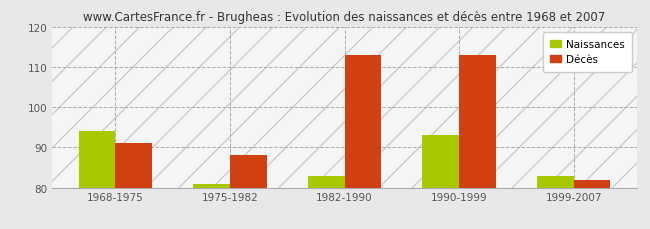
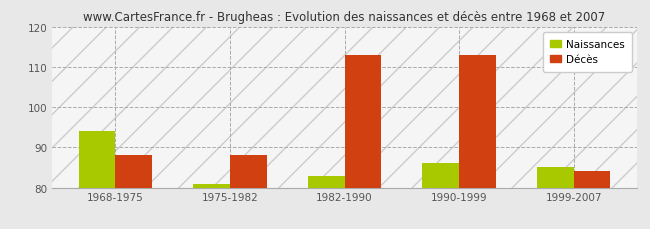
Décès/1968-1975: 91 -> 88
Naissances/1990-1999: 93 -> 86
Naissances/1999-2007: 83 -> 85
Décès/1999-2007: 82 -> 84
